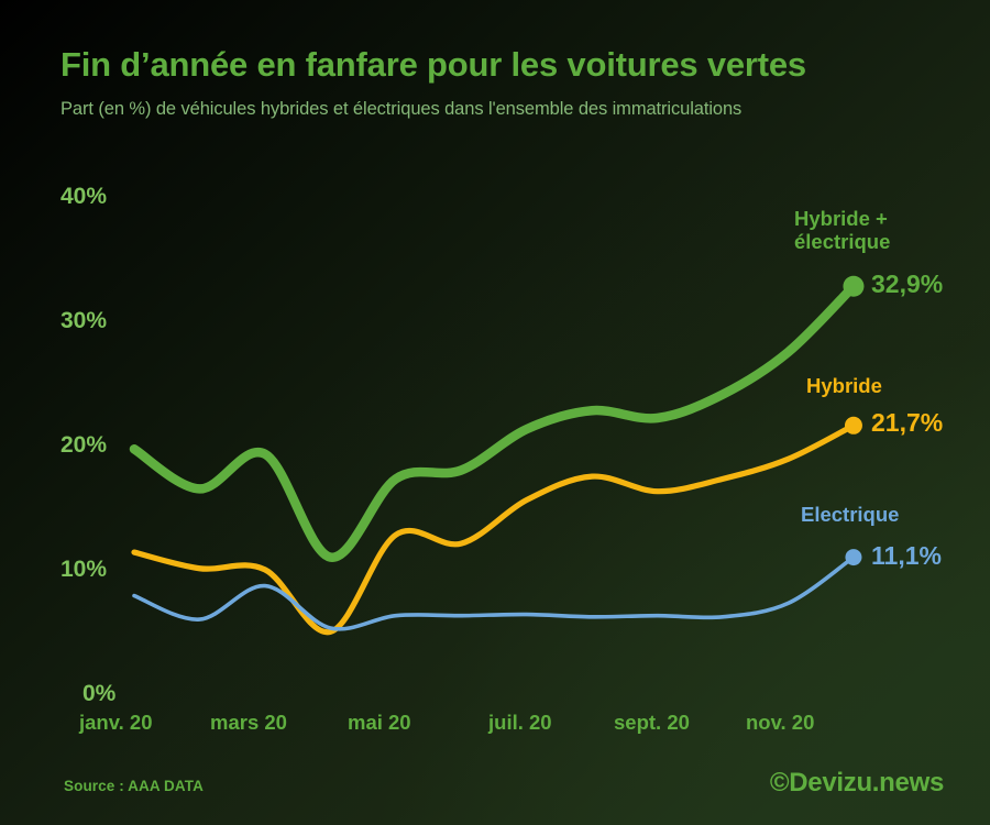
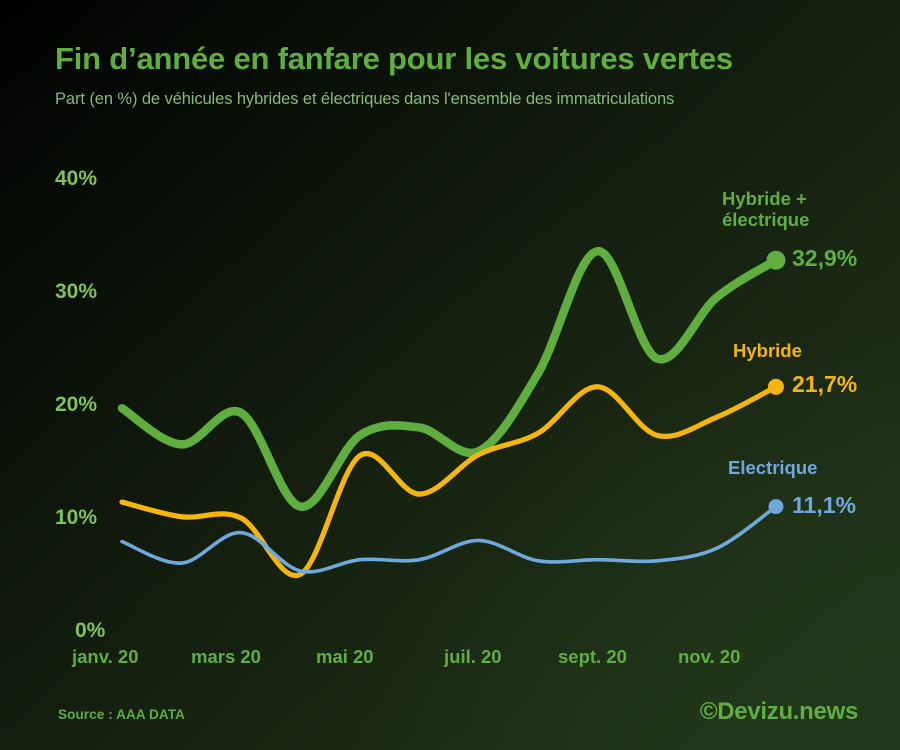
Hybride/mai 20: 12.9% -> 15.6%
Hybride + électrique/juil. 20: 21.4% -> 16.0%
Electrique/juil. 20: 6.5% -> 8.1%
Hybride + électrique/sept. 20: 22.3% -> 33.7%
Hybride/sept. 20: 16.4% -> 21.7%
Hybride + électrique/nov. 20: 27.6% -> 29.6%
